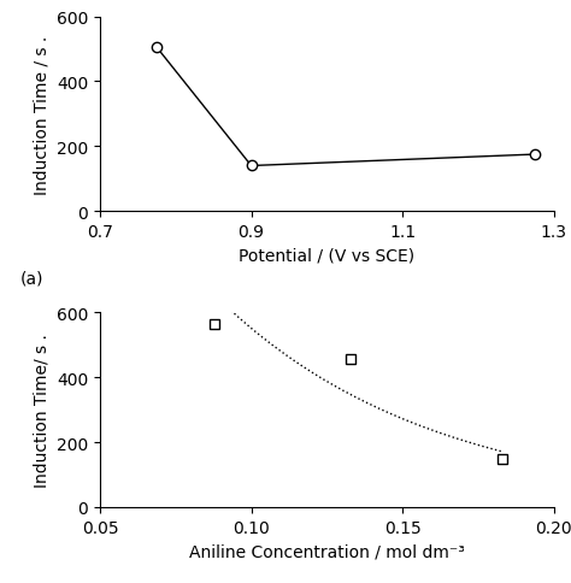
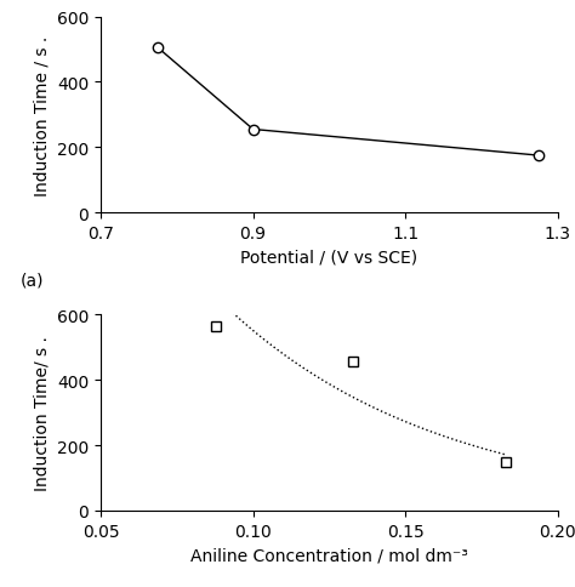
0.9: 140 -> 255
